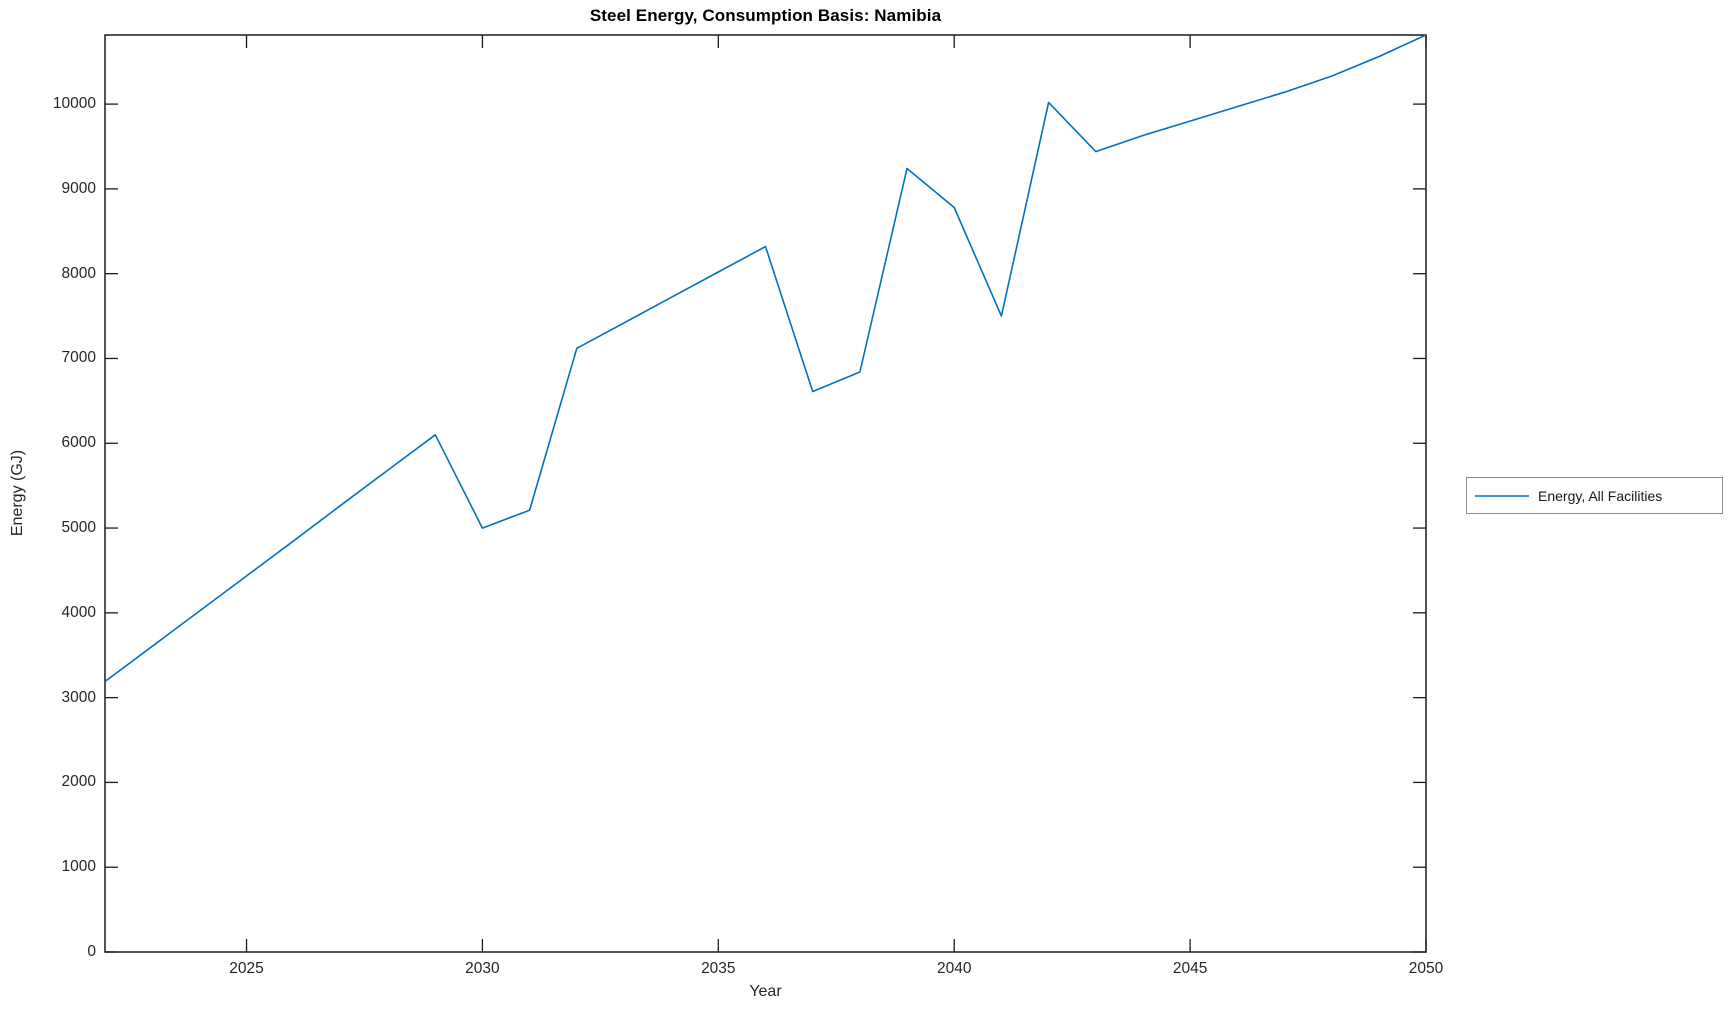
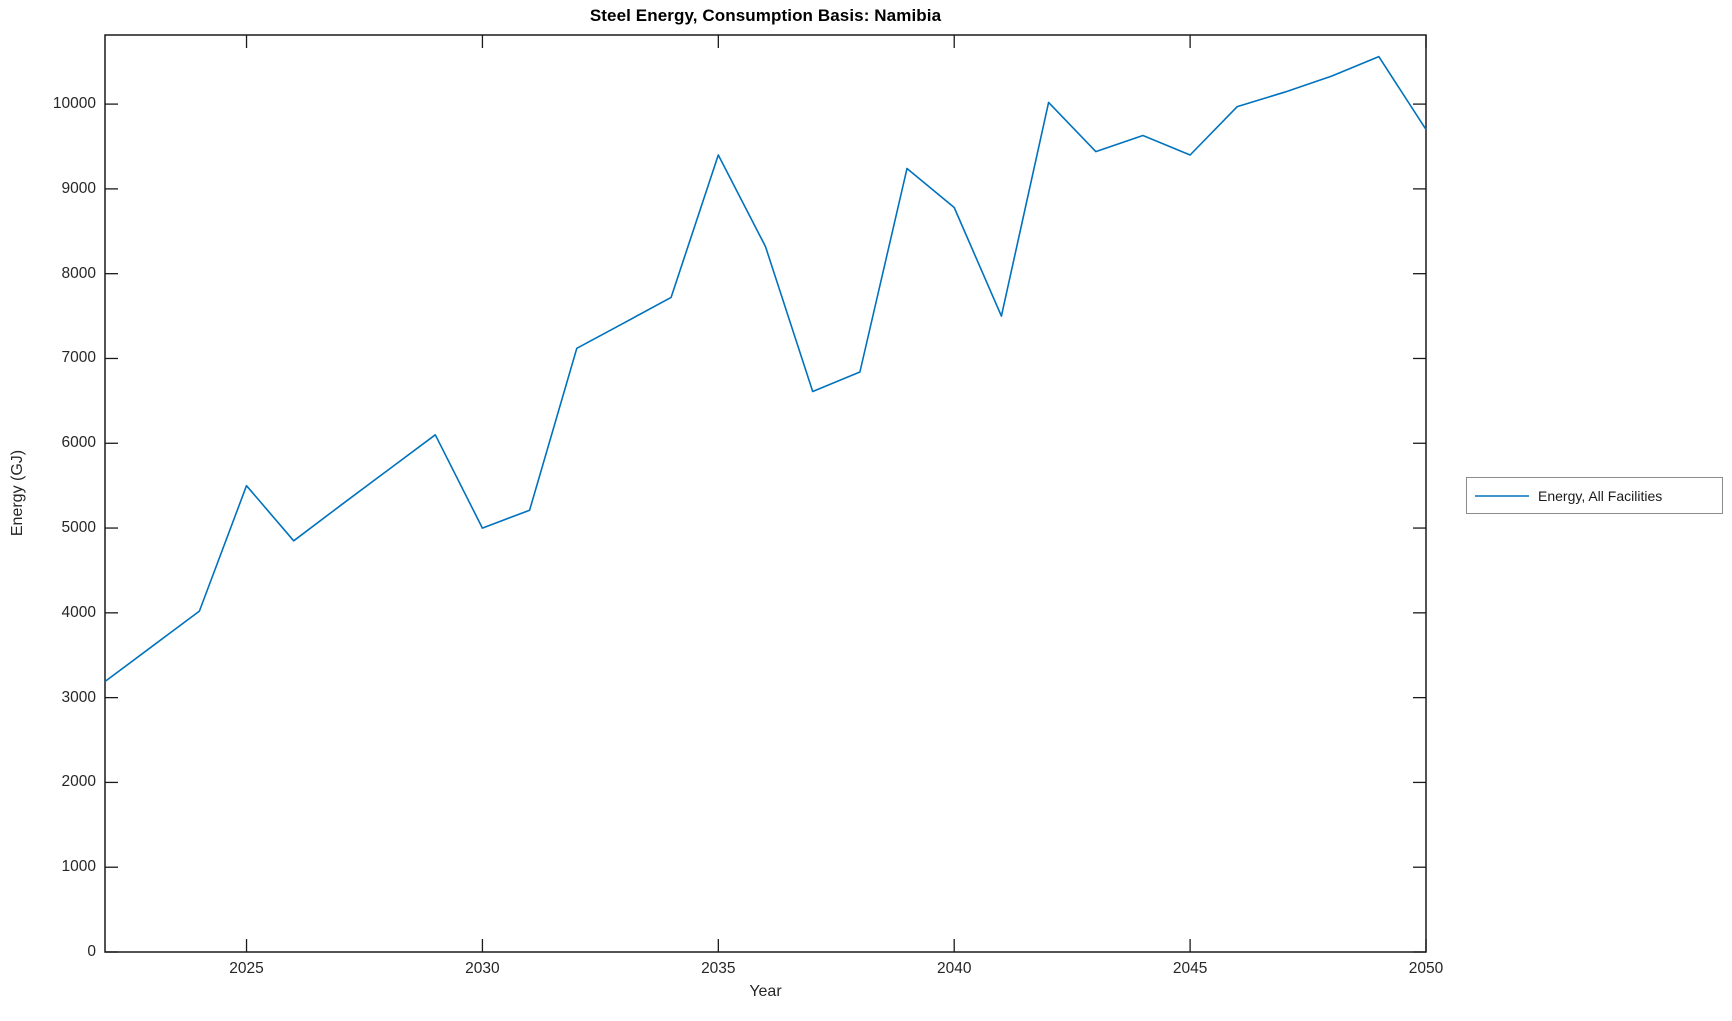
2025: 4400 -> 5500
2035: 8000 -> 9400
2045: 9800 -> 9400
2050: 10800 -> 9700
